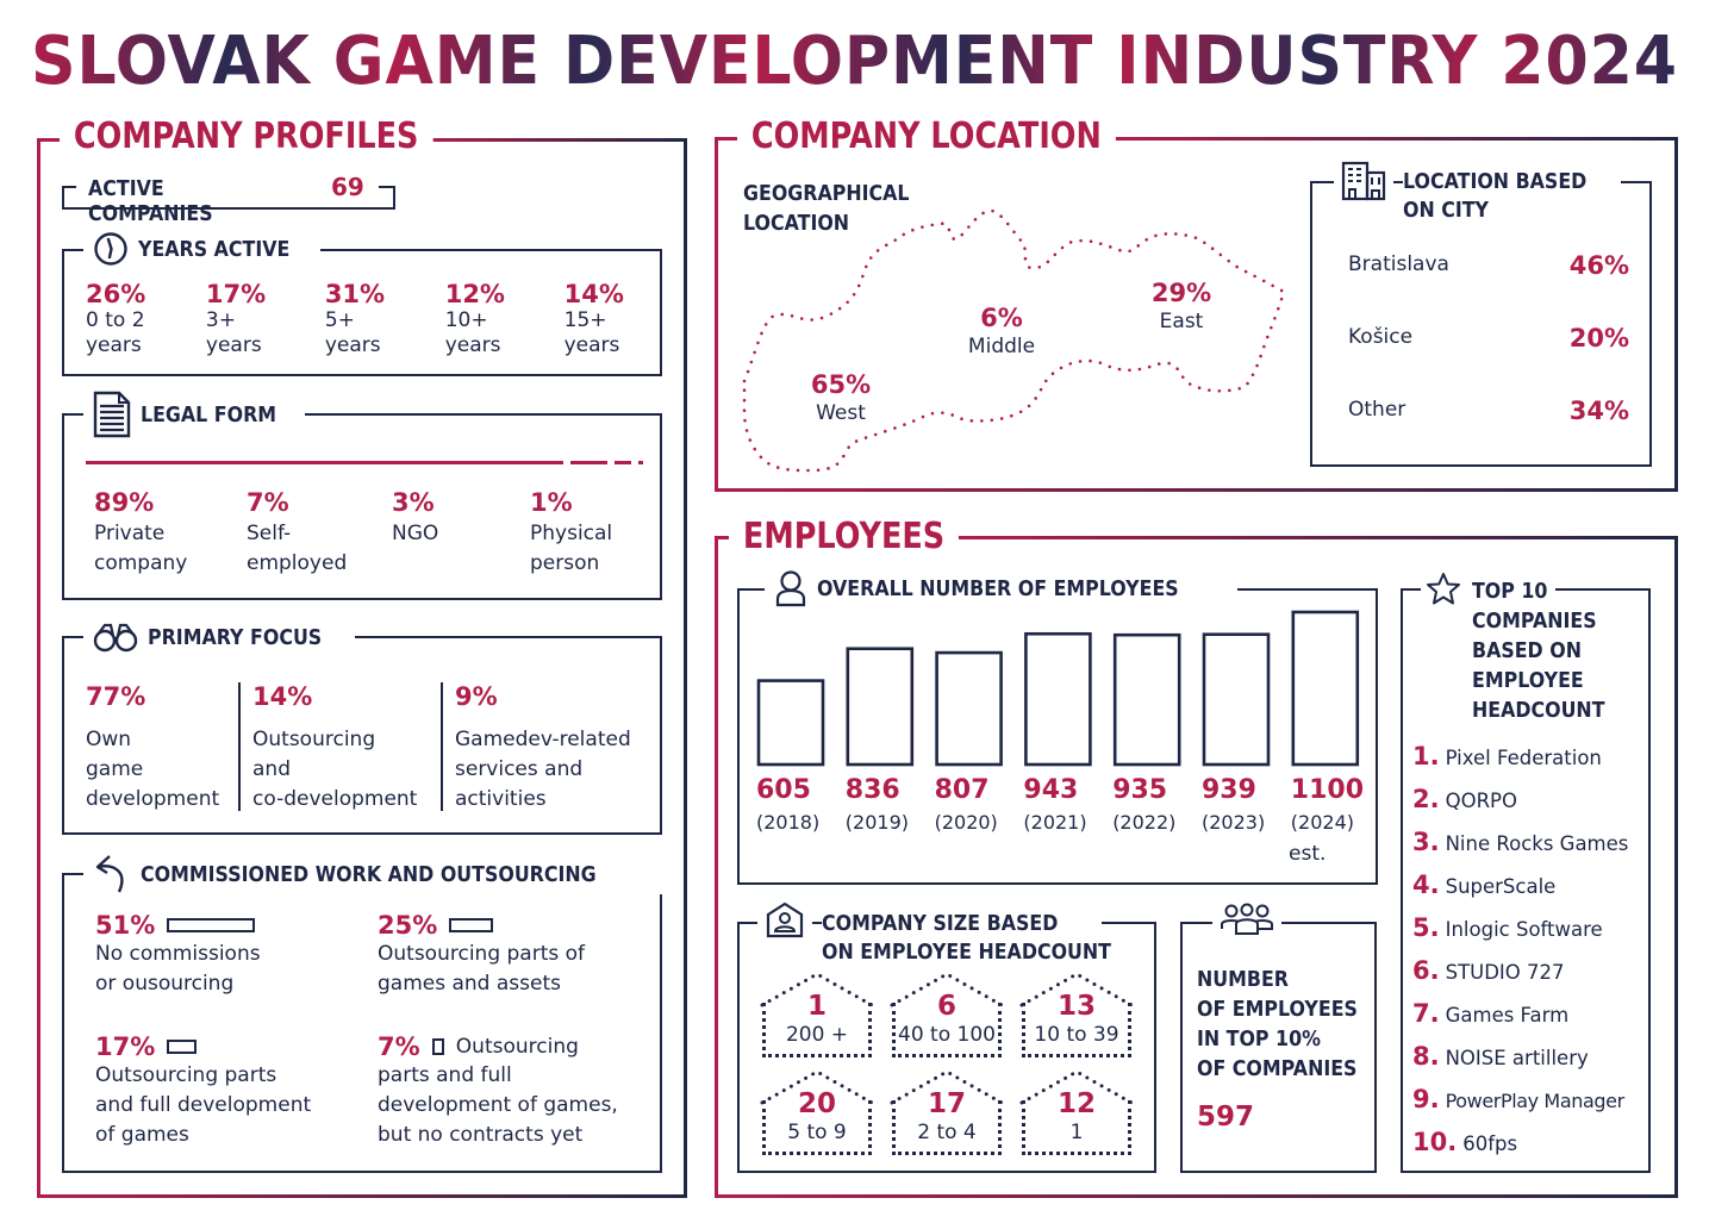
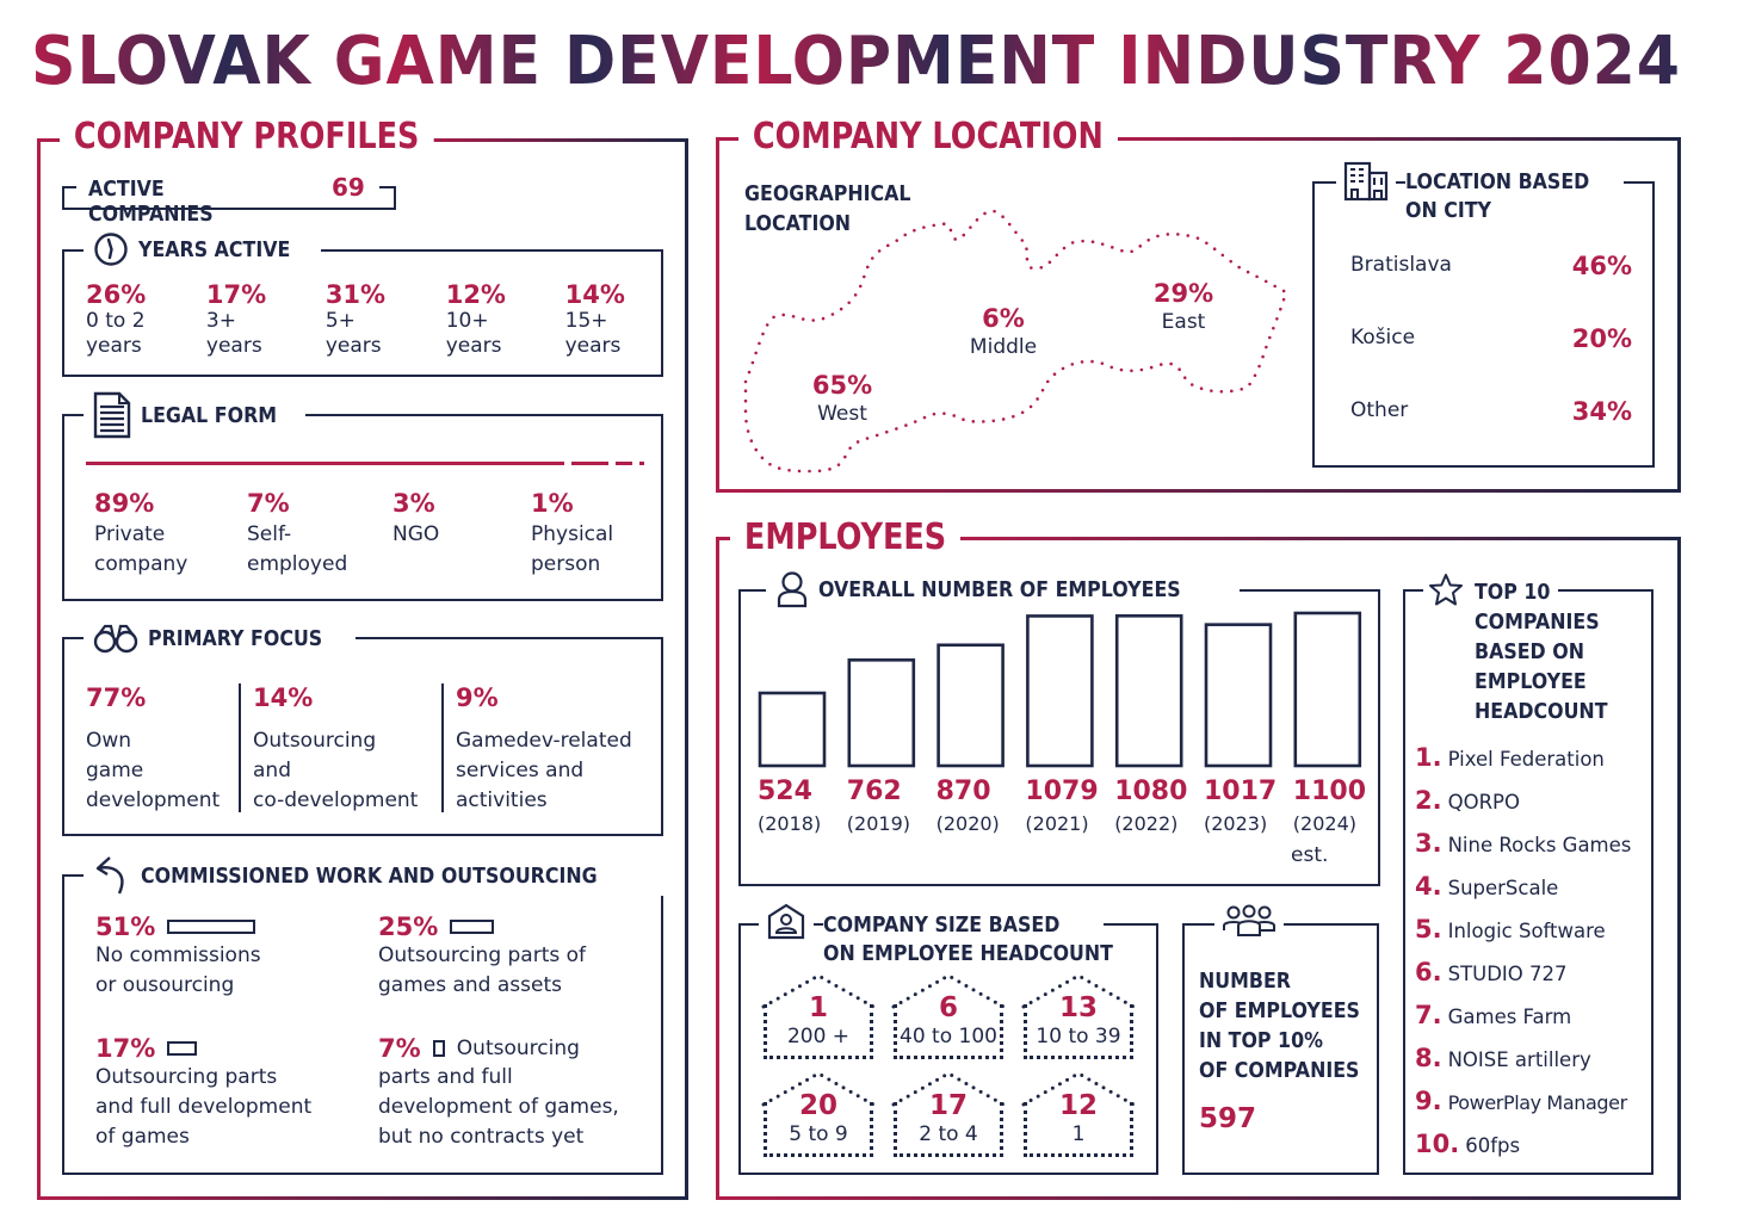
(2018): 605 -> 524
(2019): 836 -> 762
(2020): 807 -> 870
(2021): 943 -> 1079
(2022): 935 -> 1080
(2023): 939 -> 1017
